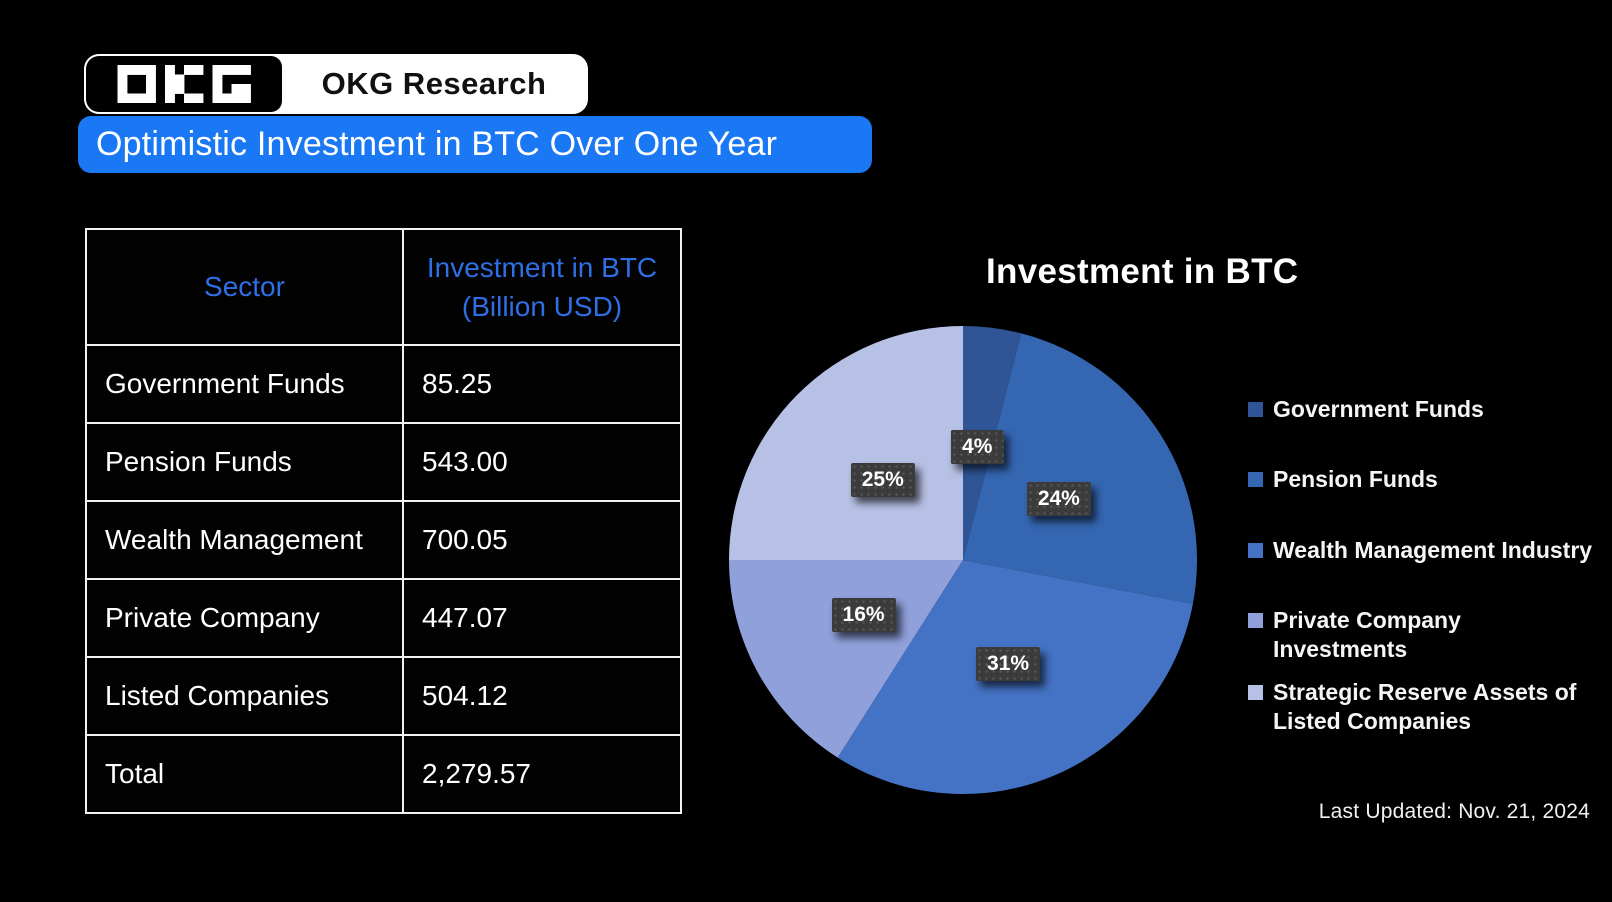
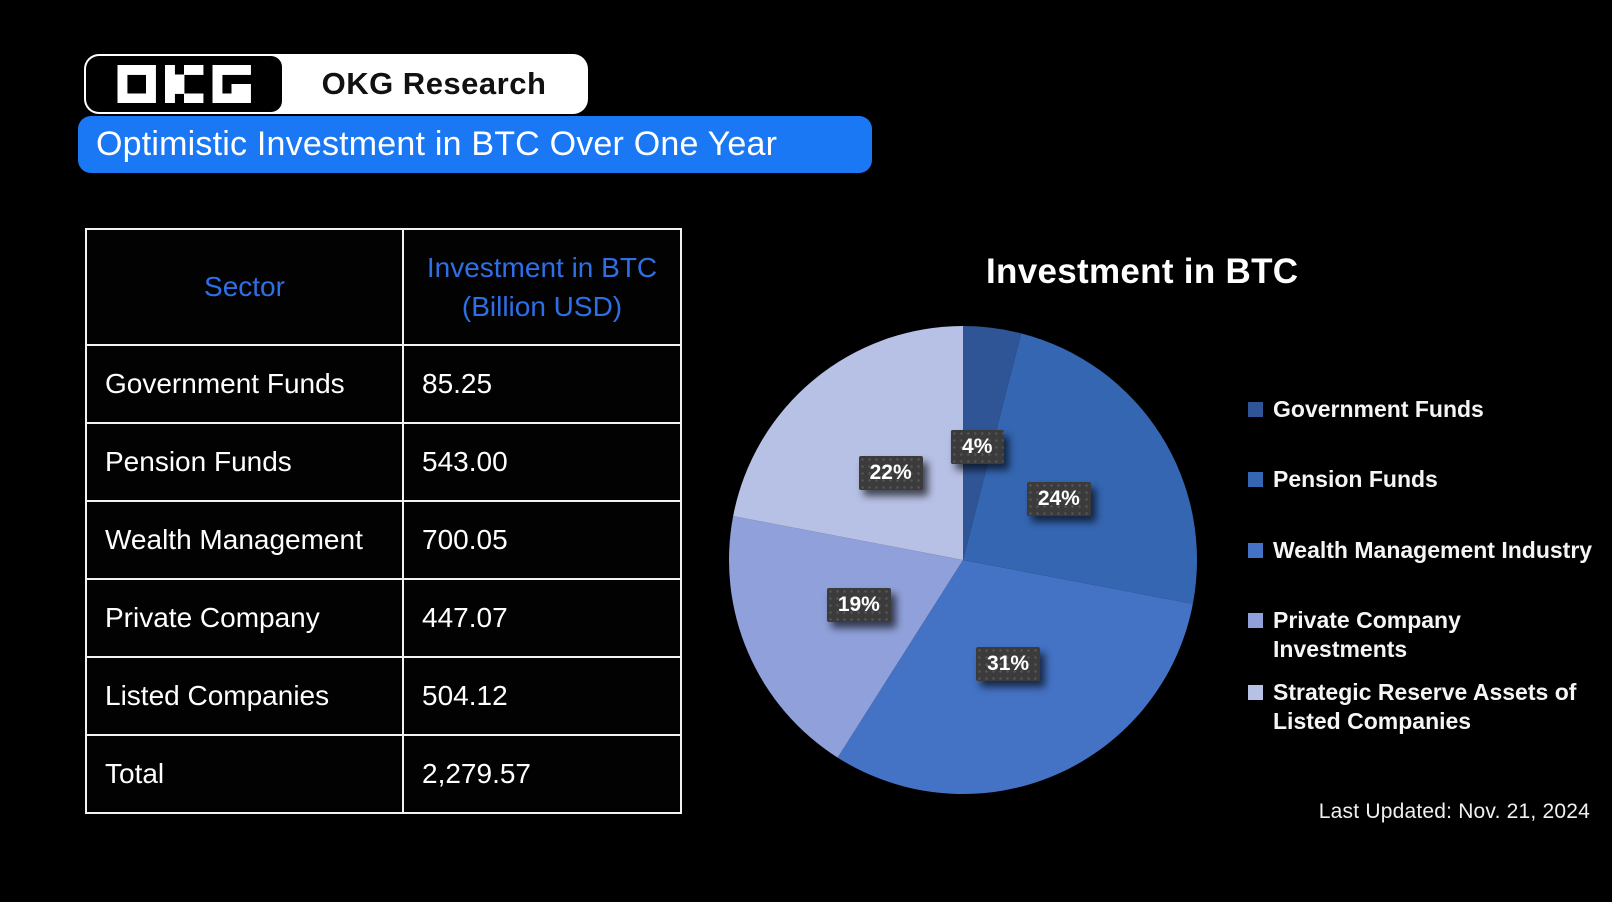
Private Company Investments: 16% -> 19%
Strategic Reserve Assets of Listed Companies: 25% -> 22%
